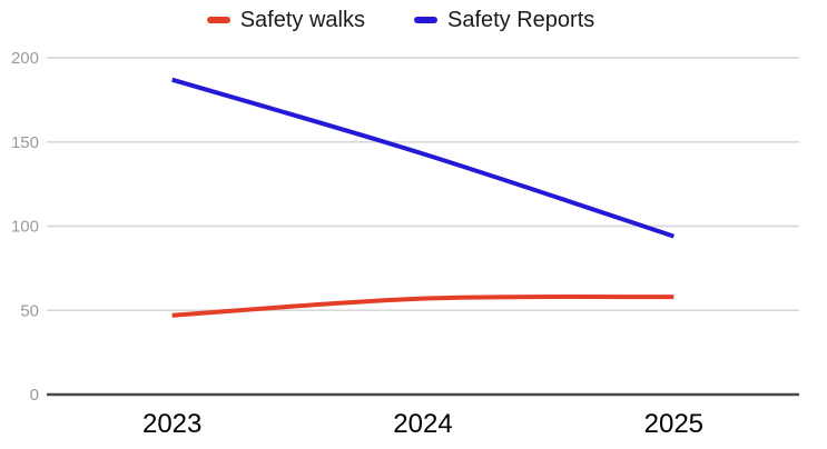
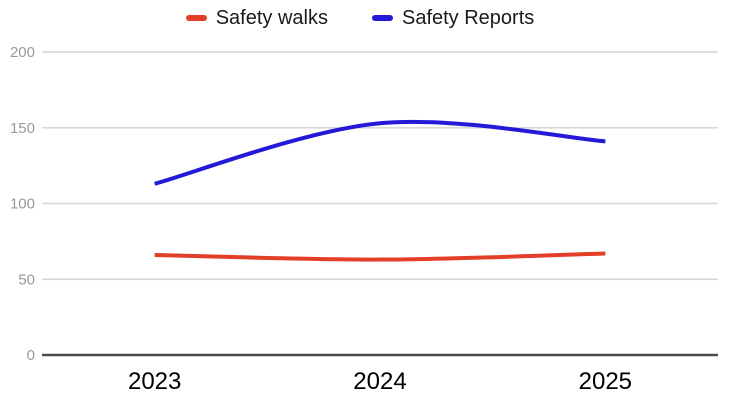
Safety walks/2023: 47 -> 66
Safety Reports/2023: 187 -> 113
Safety walks/2024: 57 -> 63
Safety Reports/2024: 143 -> 153
Safety walks/2025: 58 -> 67
Safety Reports/2025: 94 -> 141
